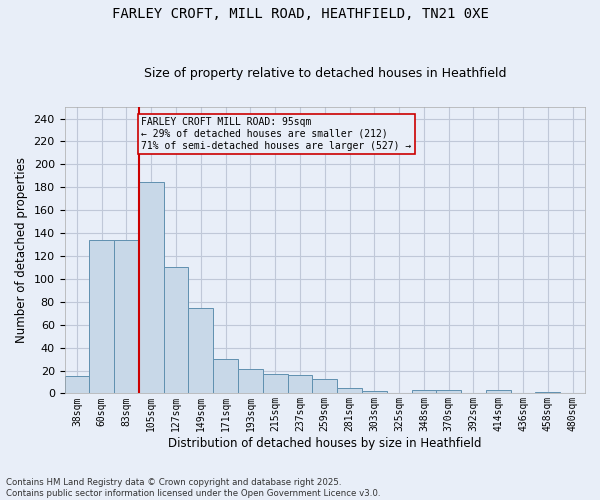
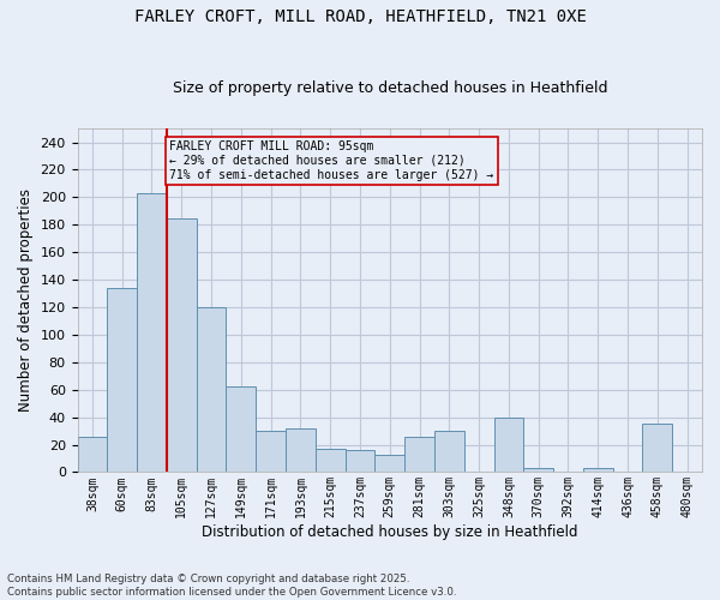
38sqm: 15 -> 26
83sqm: 134 -> 203
127sqm: 110 -> 120
149sqm: 75 -> 62
193sqm: 21 -> 32
281sqm: 5 -> 26
303sqm: 2 -> 30
348sqm: 3 -> 40
458sqm: 1 -> 35
